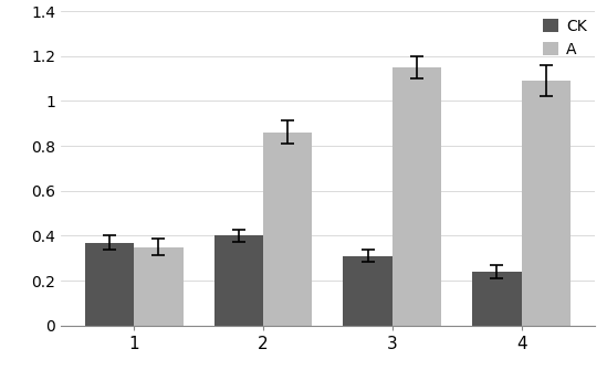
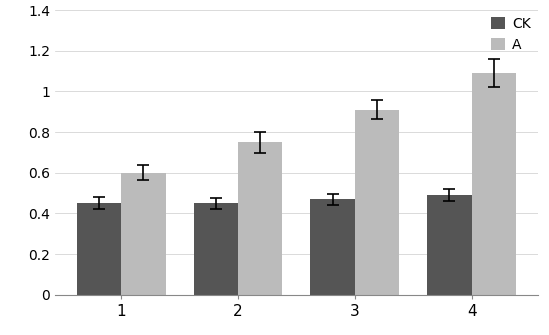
CK/1: 0.37 -> 0.45
A/1: 0.35 -> 0.60
CK/2: 0.40 -> 0.45
A/2: 0.86 -> 0.75
CK/3: 0.31 -> 0.47
A/3: 1.15 -> 0.91
CK/4: 0.24 -> 0.49
